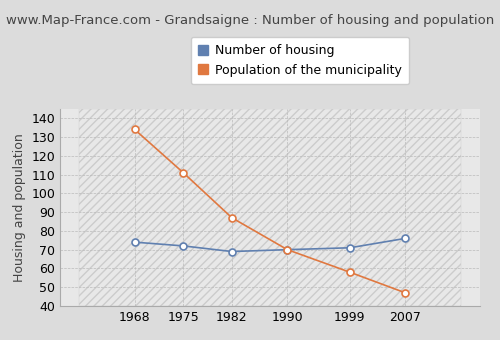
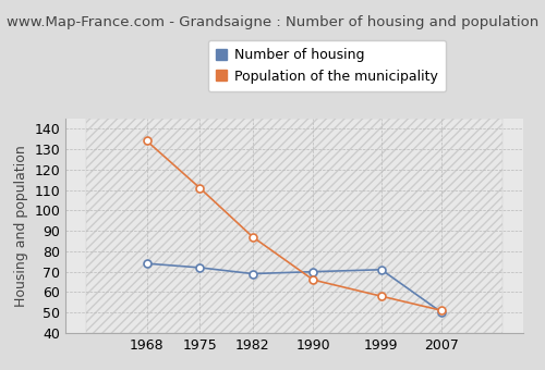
Population of the municipality/1990: 70 -> 66
Number of housing/2007: 76 -> 50
Population of the municipality/2007: 47 -> 51
